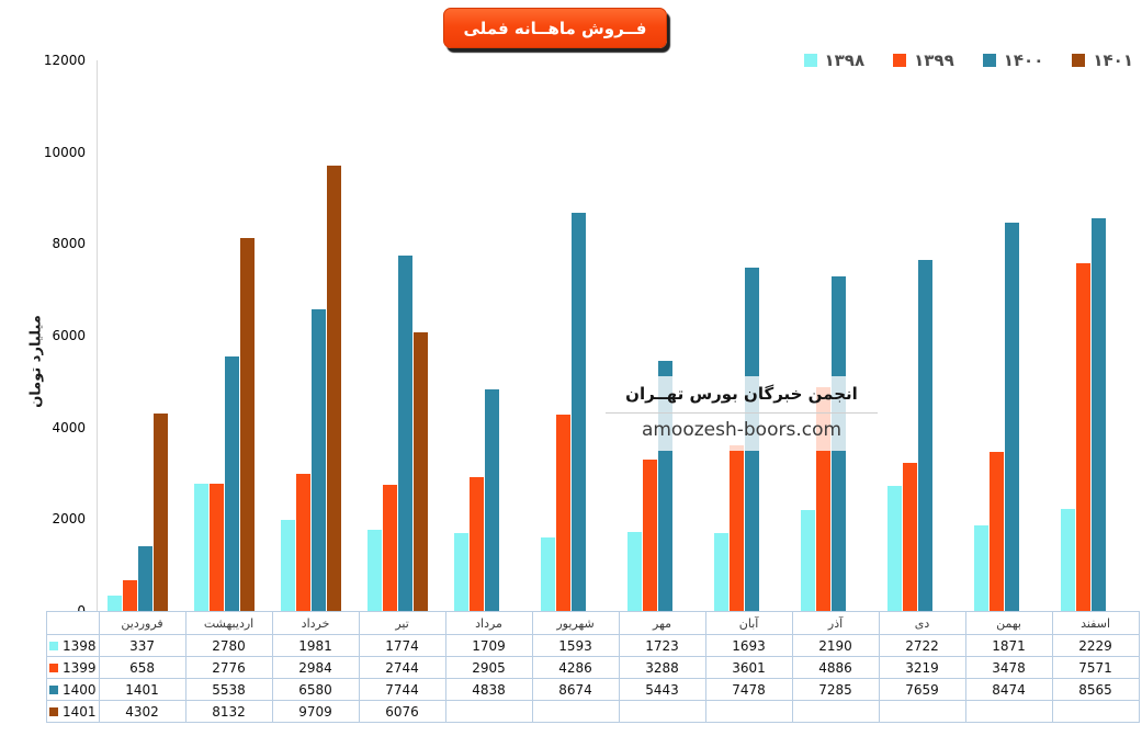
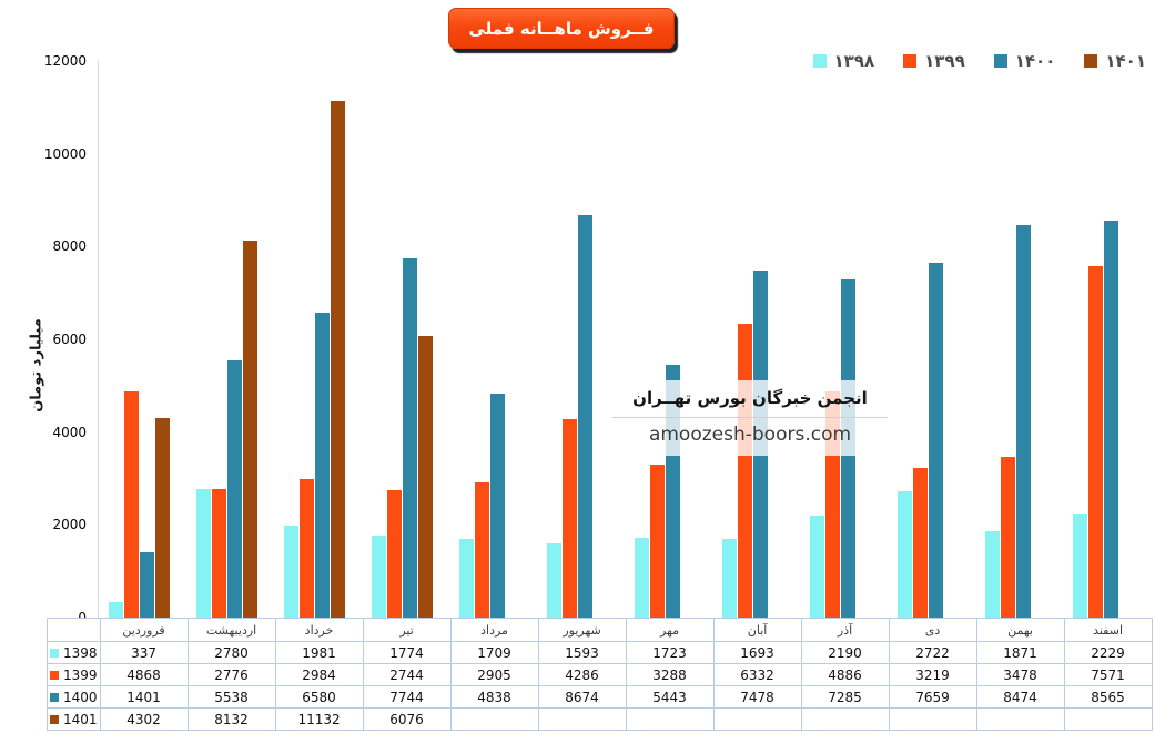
1399/فروردین: 658 -> 4868
1401/خرداد: 9709 -> 11132
1399/آبان: 3601 -> 6332
